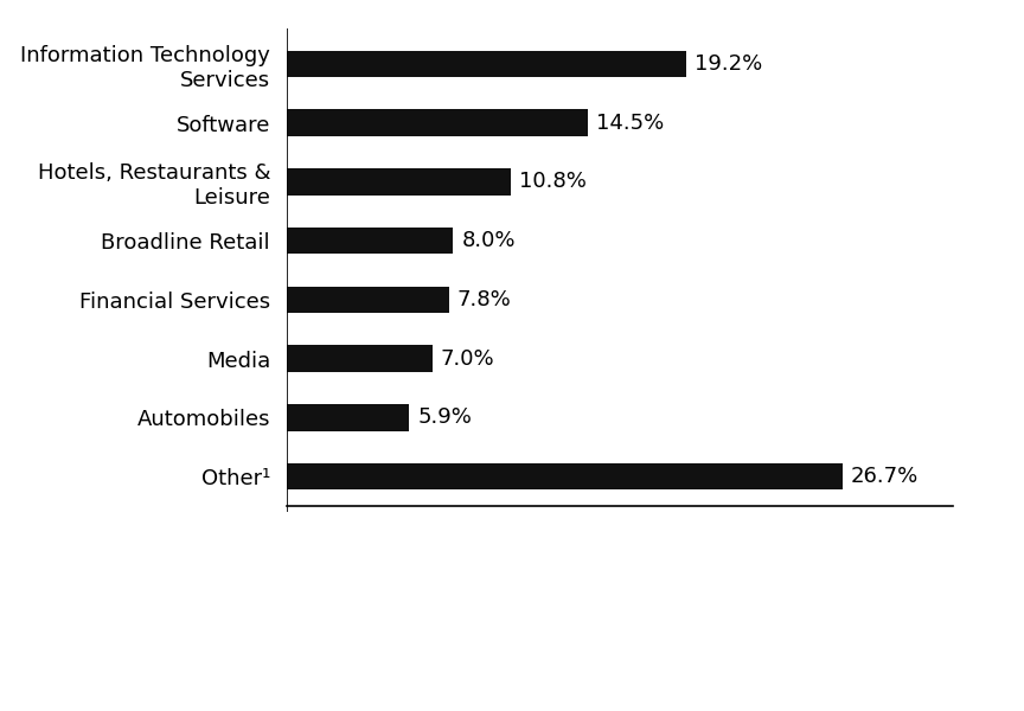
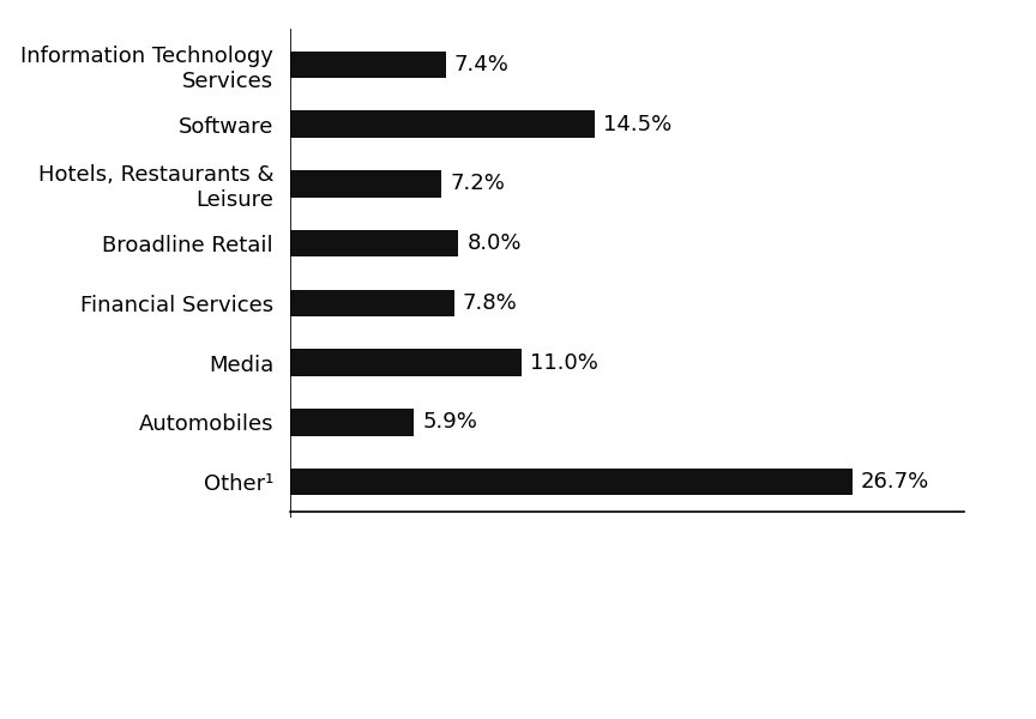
Information Technology Services: 19.2% -> 7.4%
Hotels, Restaurants & Leisure: 10.8% -> 7.2%
Media: 7.0% -> 11.0%
